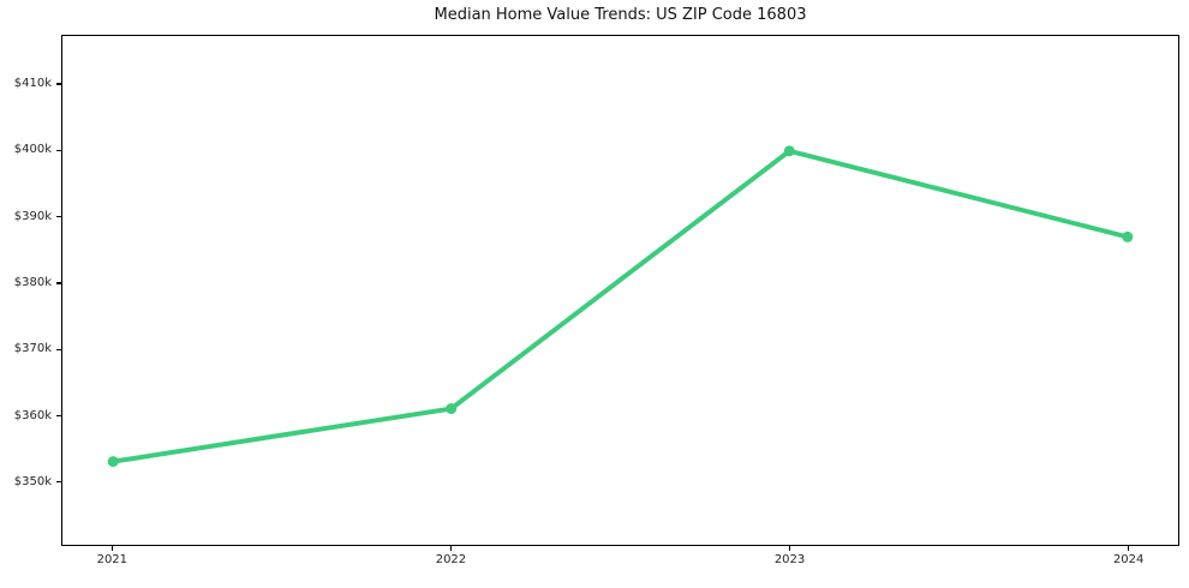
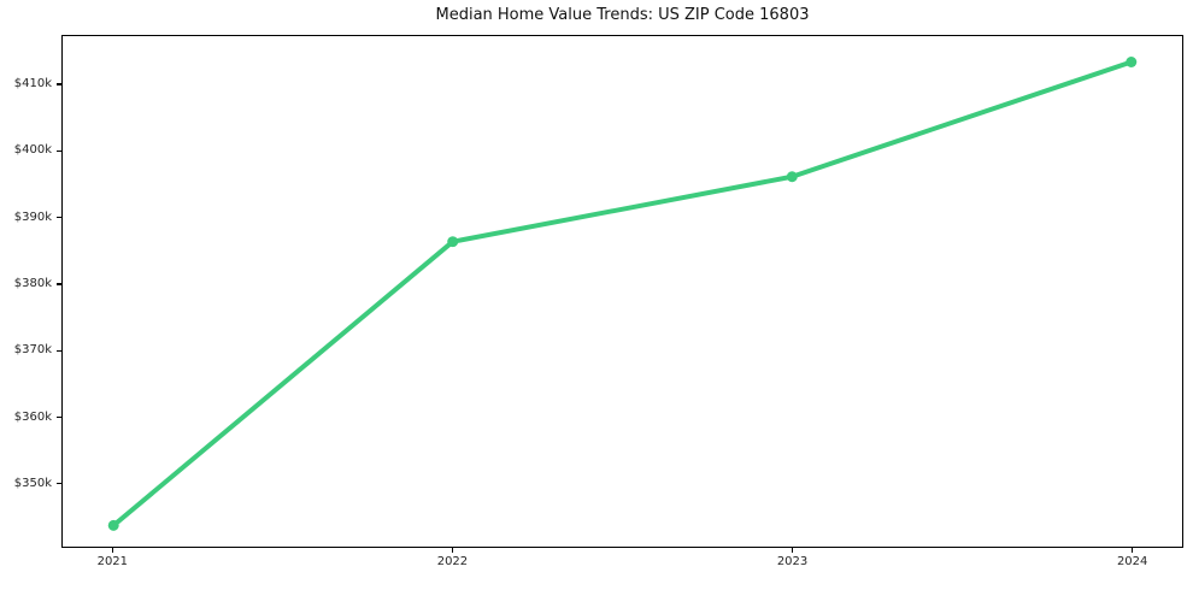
2021: $353k -> $344k
2022: $361k -> $386k
2023: $400k -> $396k
2024: $387k -> $414k
